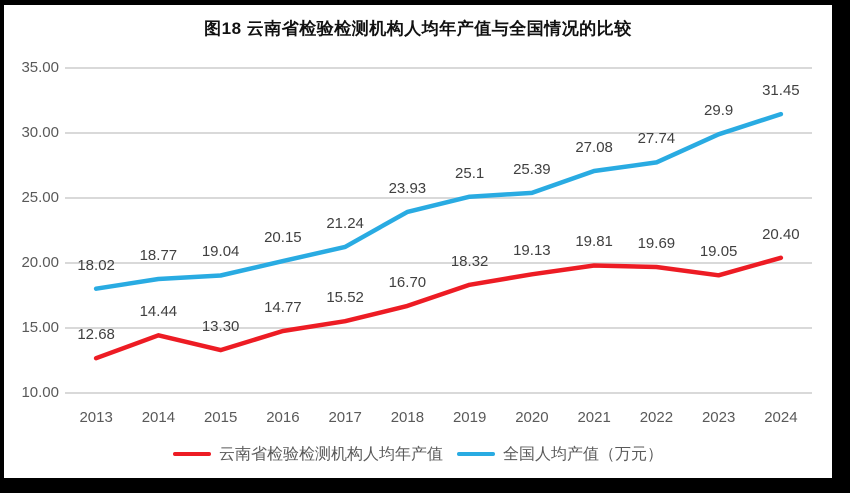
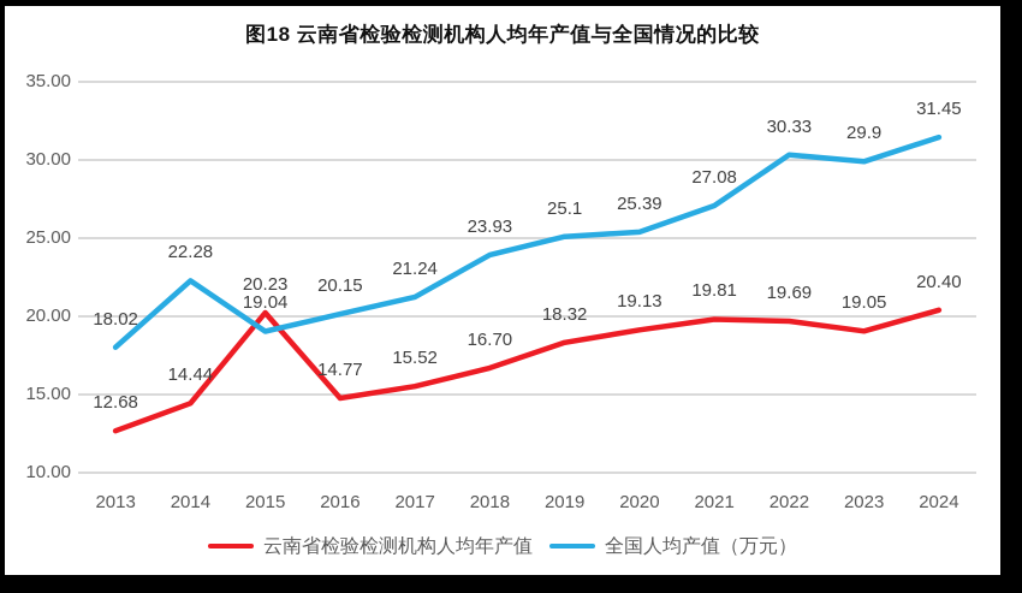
全国人均产值（万元）/2014: 18.77 -> 22.28
云南省检验检测机构人均年产值/2015: 13.30 -> 20.23
全国人均产值（万元）/2022: 27.74 -> 30.33
